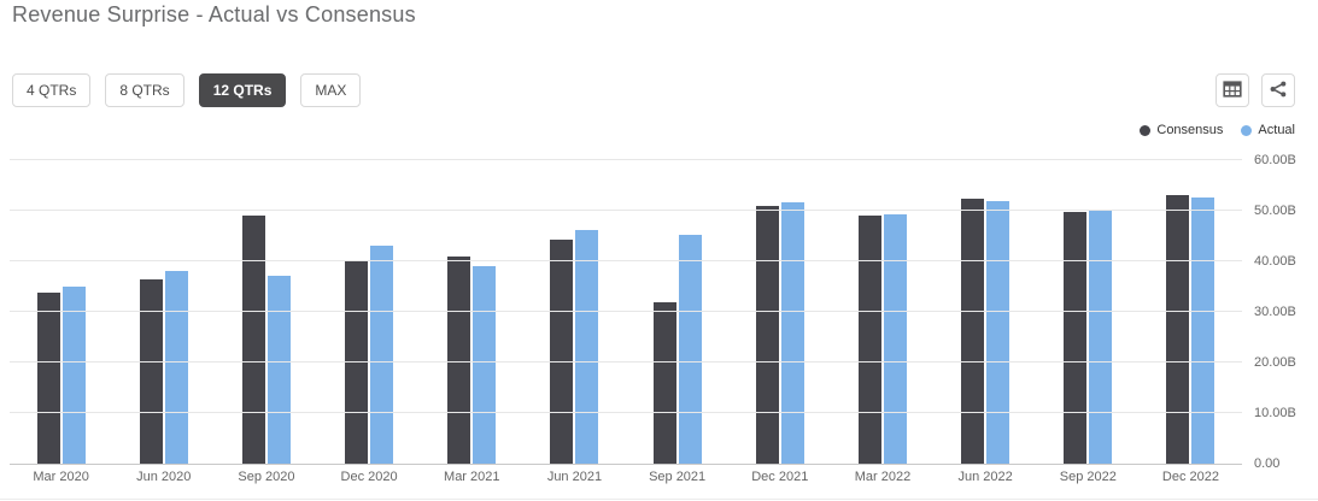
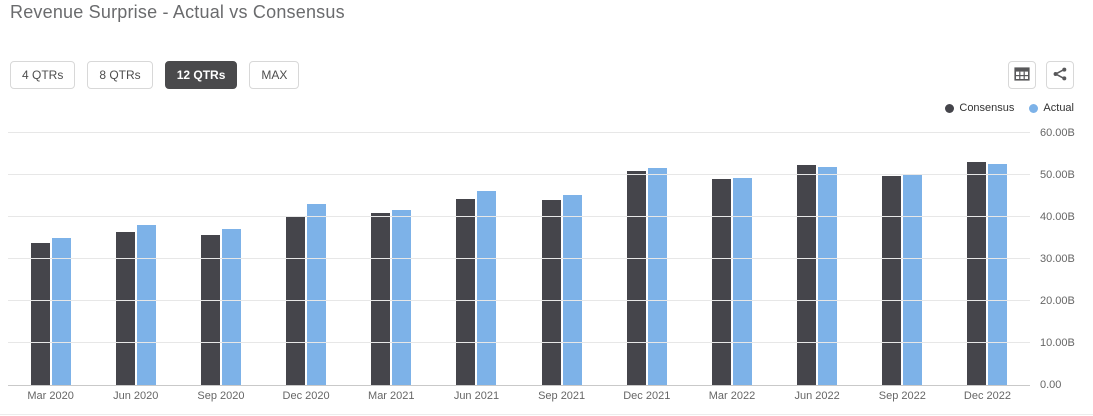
Consensus/Sep 2020: 49B -> 36B
Actual/Mar 2021: 39B -> 42B
Consensus/Sep 2021: 32B -> 44B
